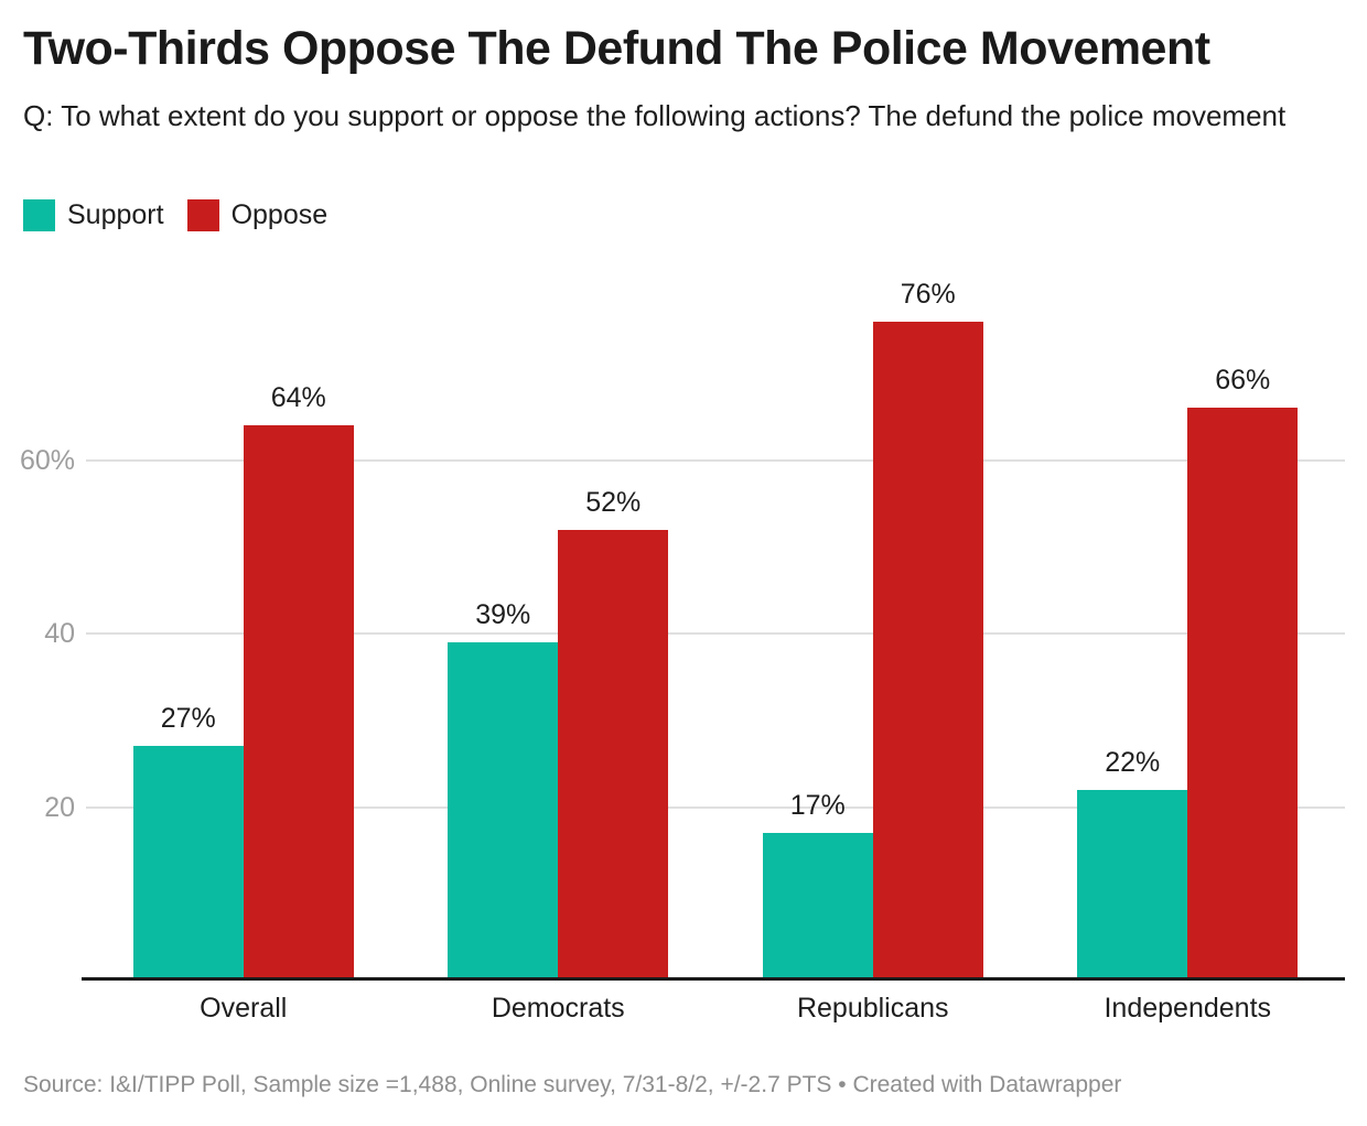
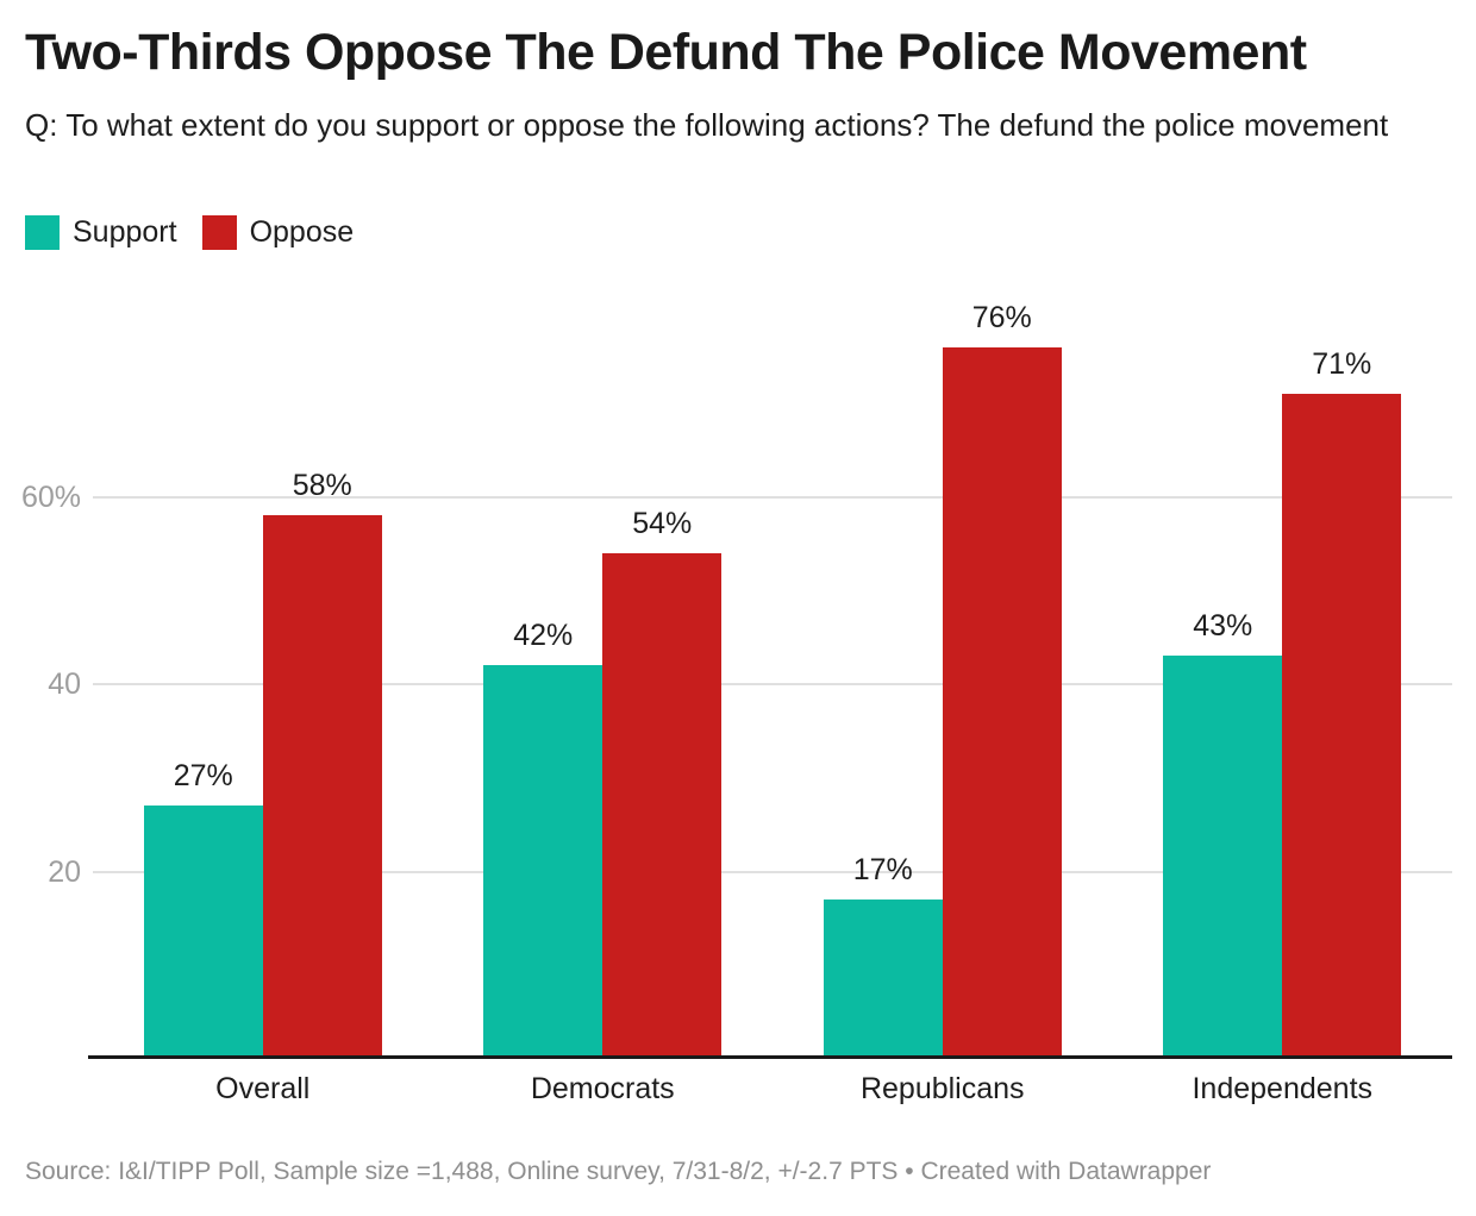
Oppose/Overall: 64% -> 58%
Support/Democrats: 39% -> 42%
Oppose/Democrats: 52% -> 54%
Support/Independents: 22% -> 43%
Oppose/Independents: 66% -> 71%
